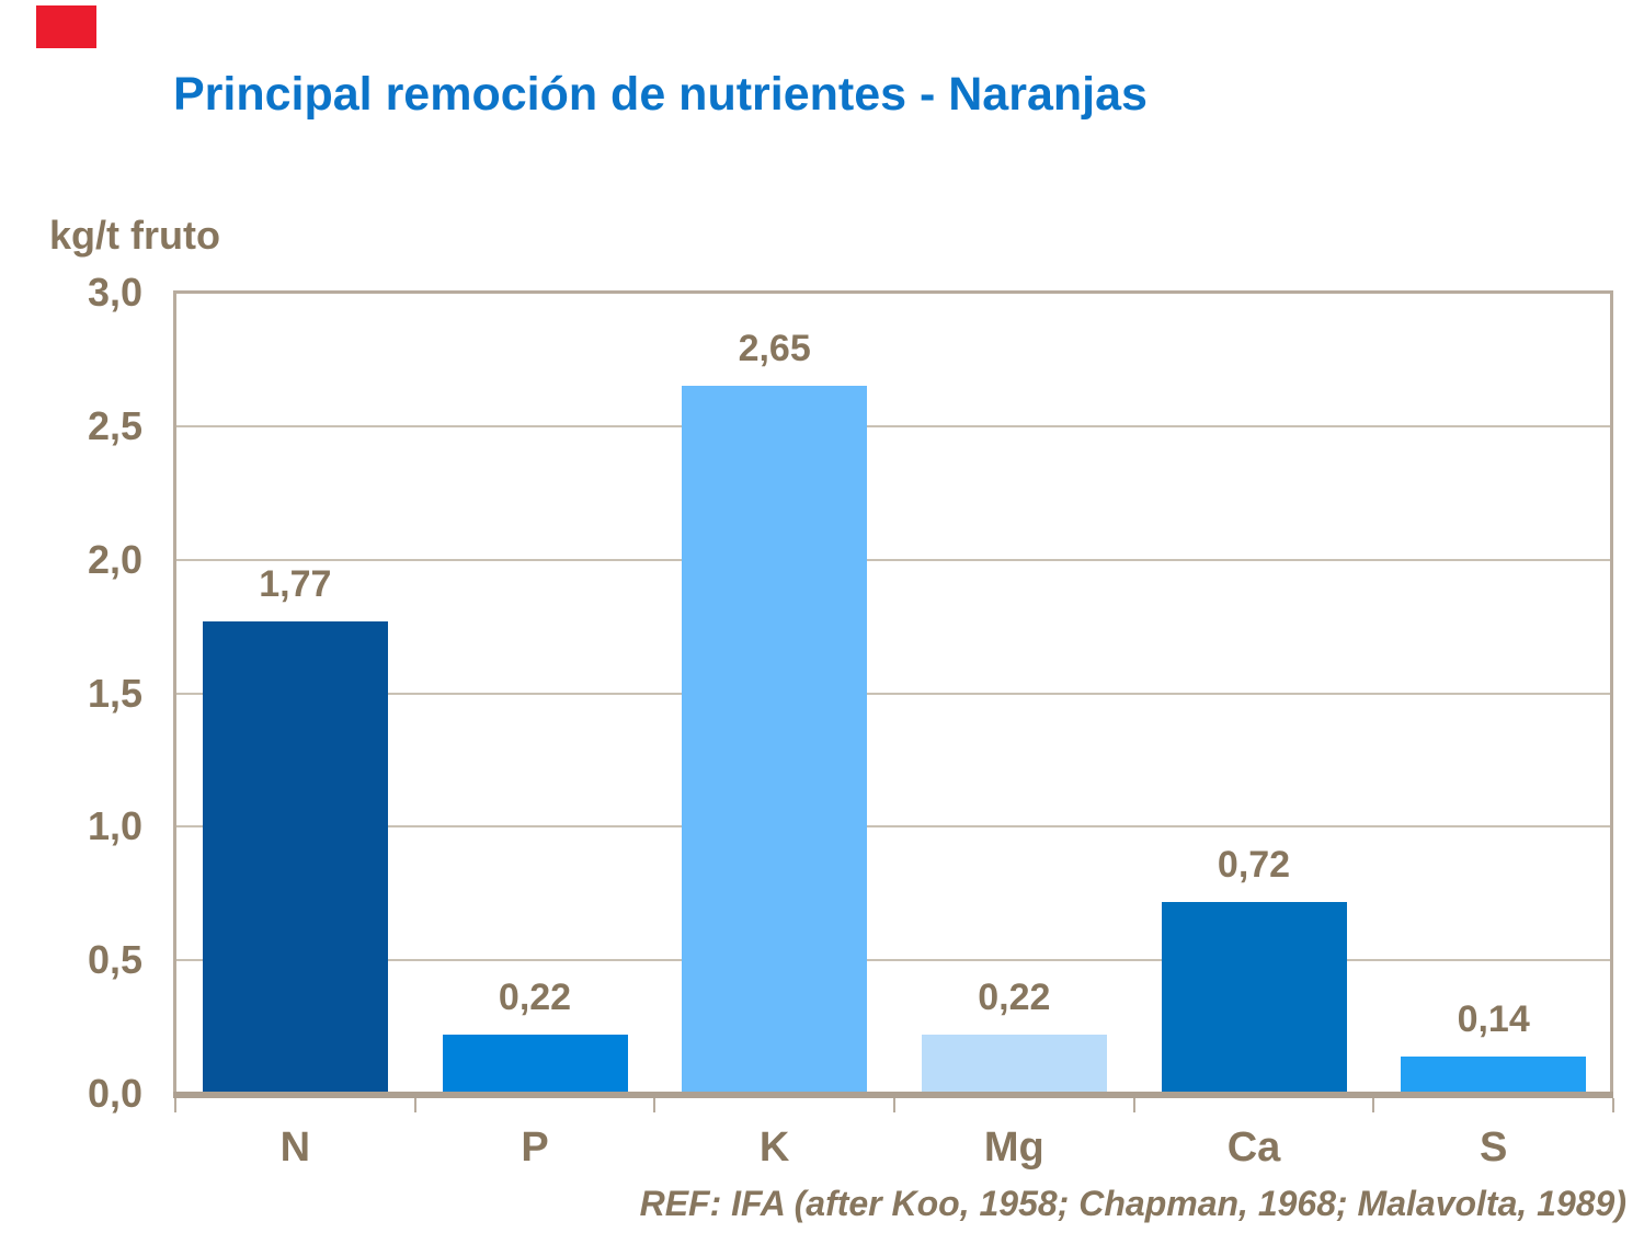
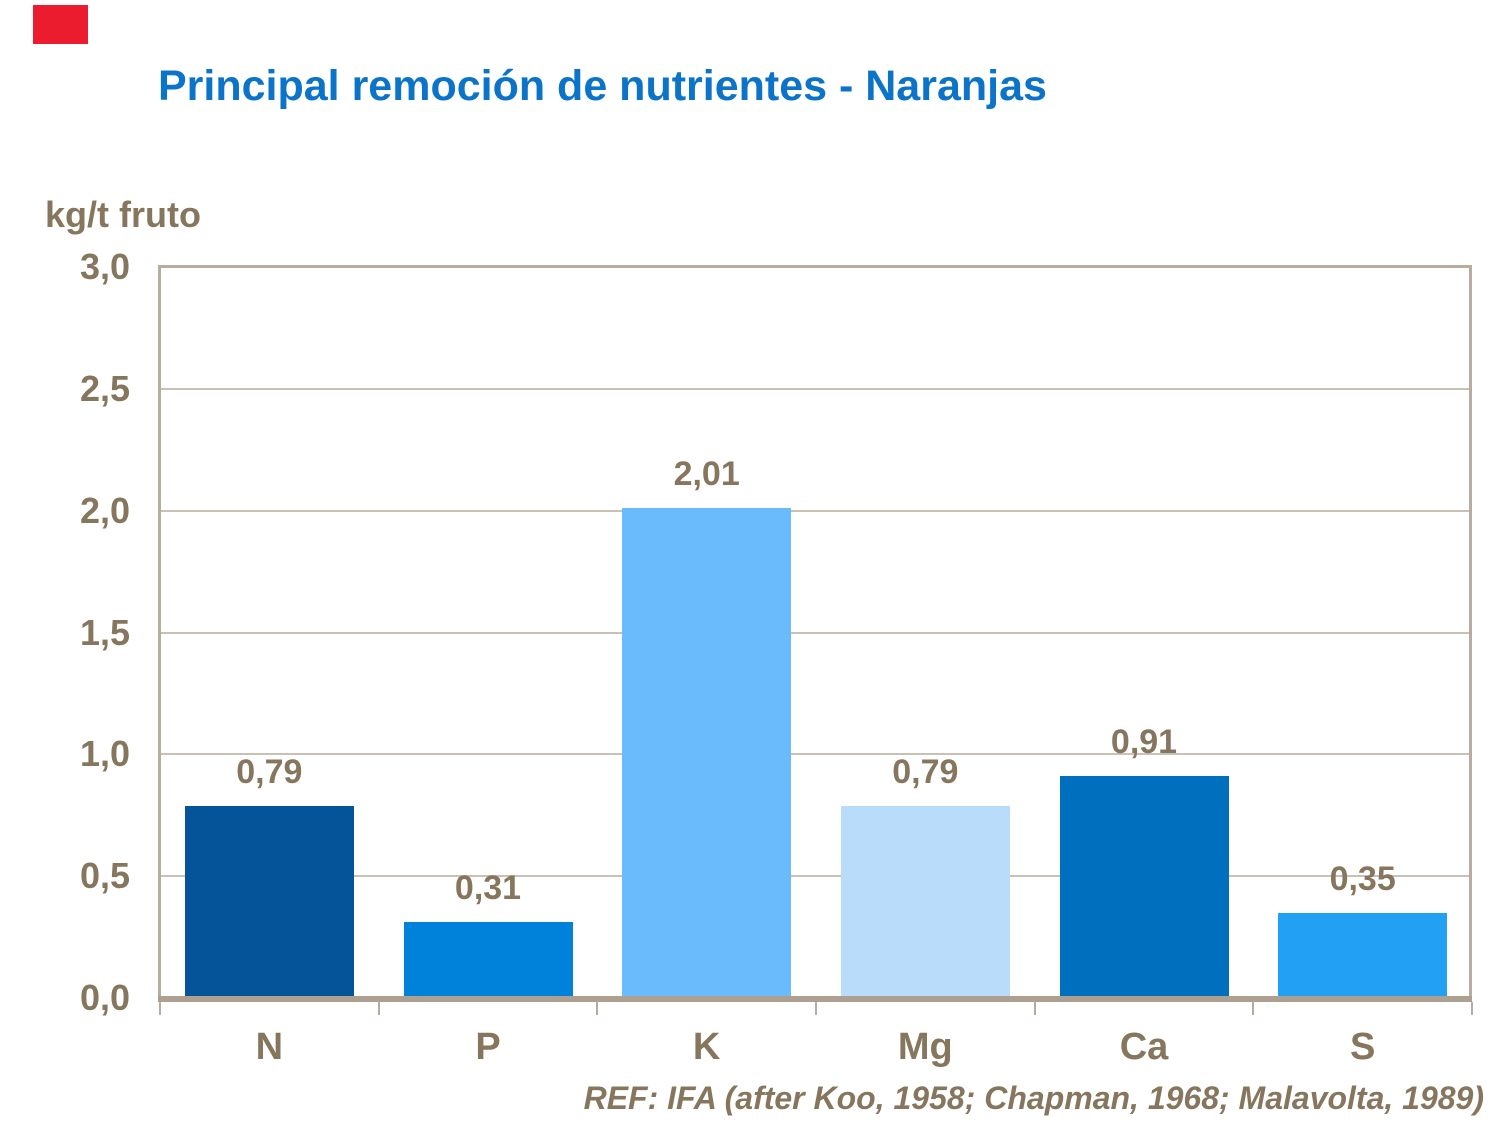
N: 1,77 -> 0,79
P: 0,22 -> 0,31
K: 2,65 -> 2,01
Mg: 0,22 -> 0,79
Ca: 0,72 -> 0,91
S: 0,14 -> 0,35
